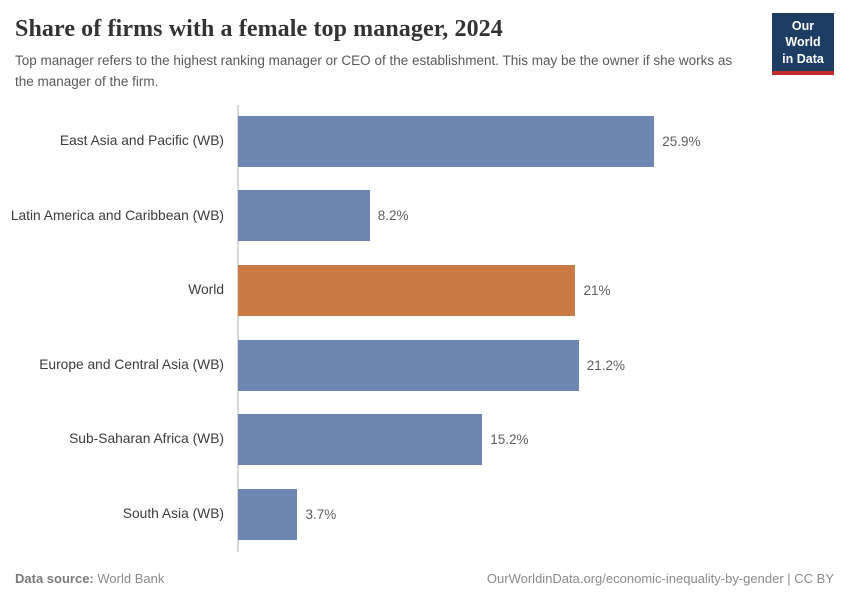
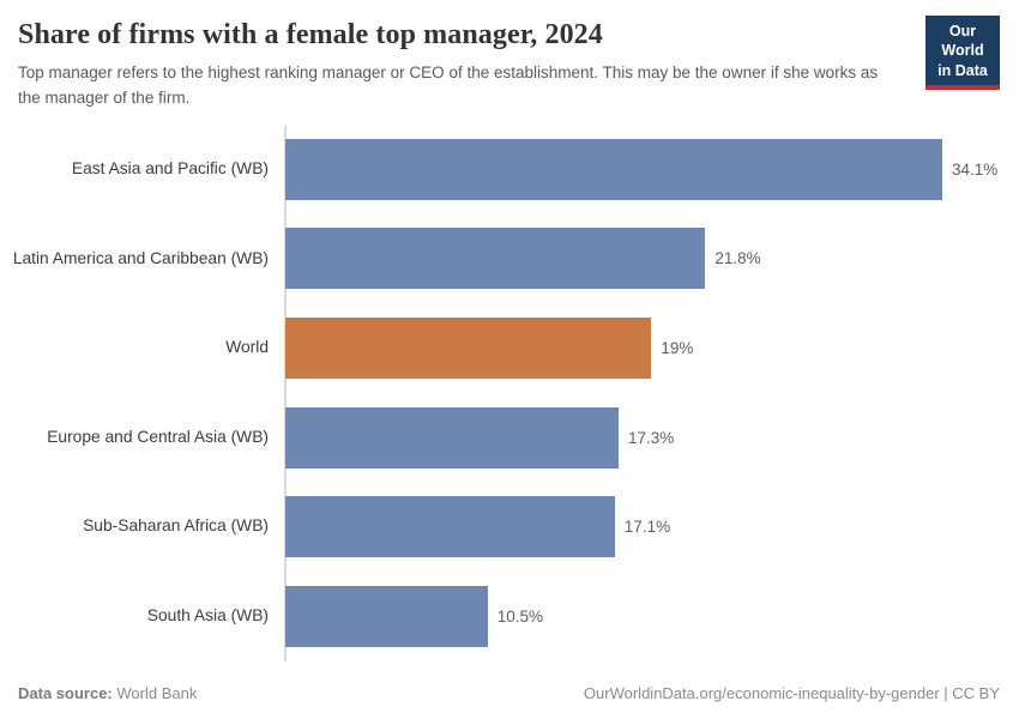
East Asia and Pacific (WB): 25.9% -> 34.1%
Latin America and Caribbean (WB): 8.2% -> 21.8%
World: 21% -> 19%
Europe and Central Asia (WB): 21.2% -> 17.3%
Sub-Saharan Africa (WB): 15.2% -> 17.1%
South Asia (WB): 3.7% -> 10.5%
